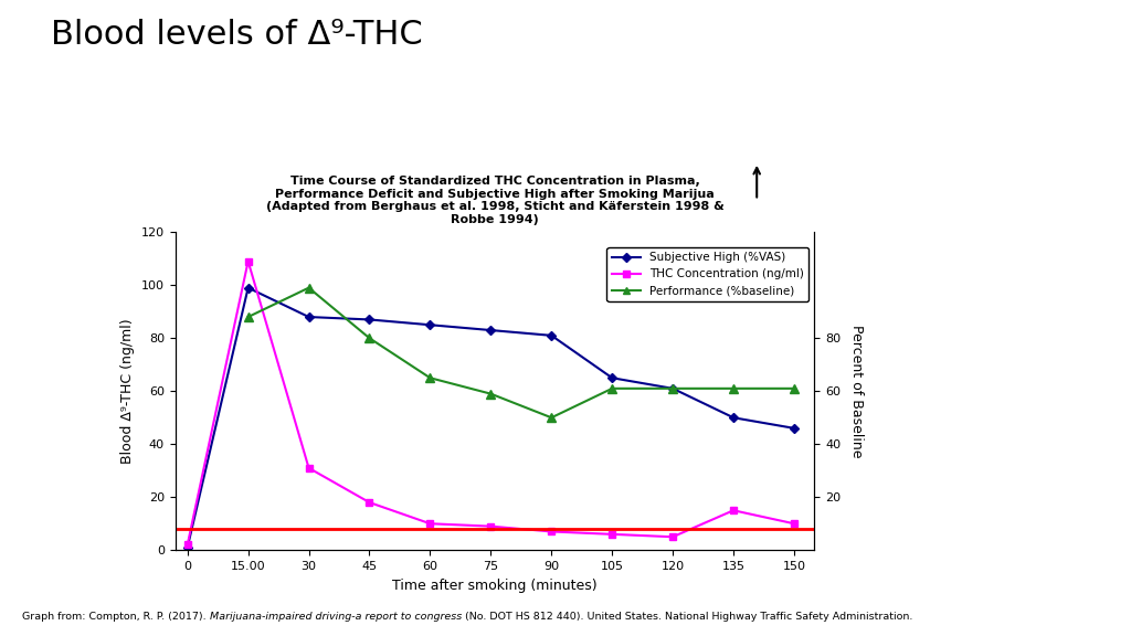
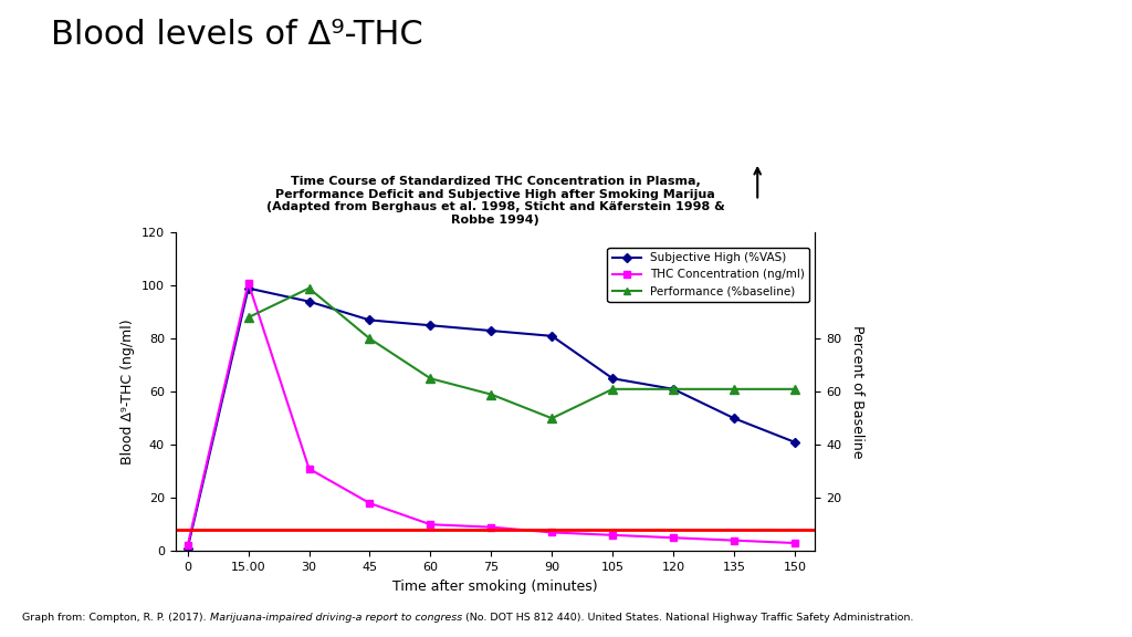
THC Concentration (ng/ml)/15.00: 109 -> 101
Subjective High (%VAS)/30: 88 -> 94
THC Concentration (ng/ml)/135: 15 -> 4
THC Concentration (ng/ml)/150: 10 -> 3
Subjective High (%VAS)/150: 46 -> 41
